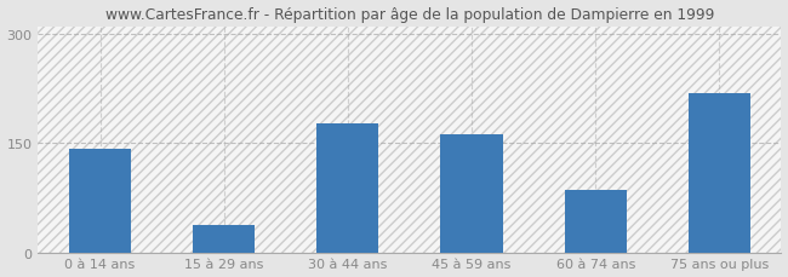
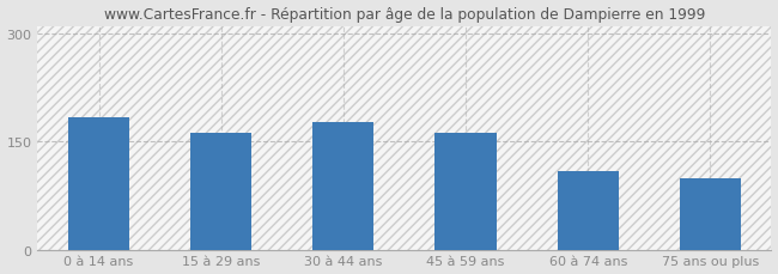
0 à 14 ans: 142 -> 183
15 à 29 ans: 38 -> 161
60 à 74 ans: 86 -> 108
75 ans ou plus: 218 -> 98
